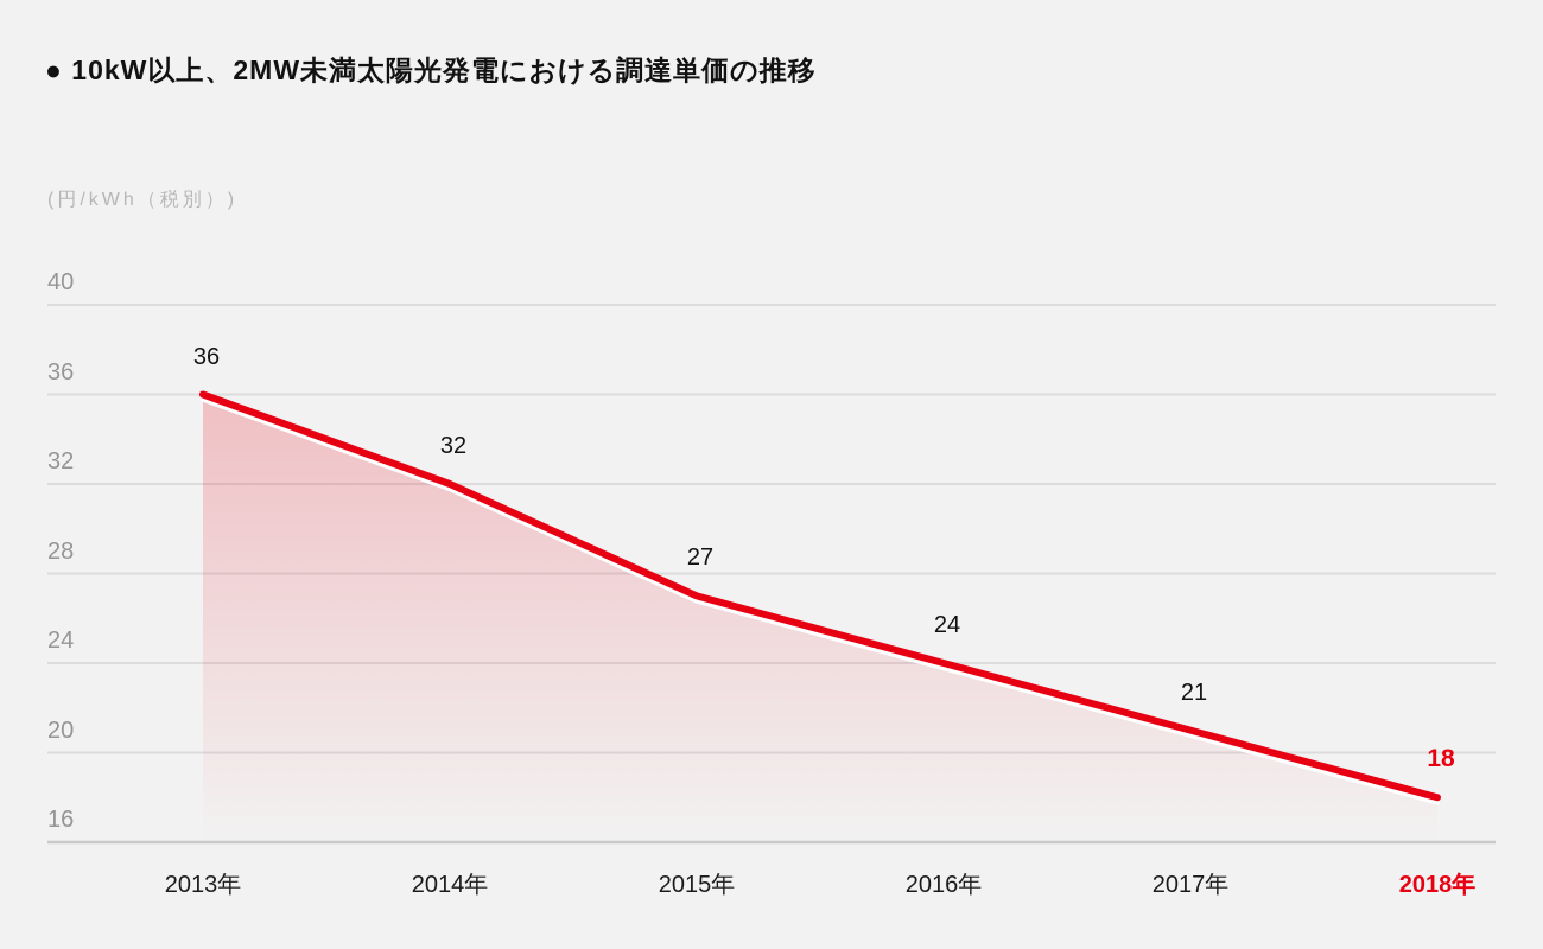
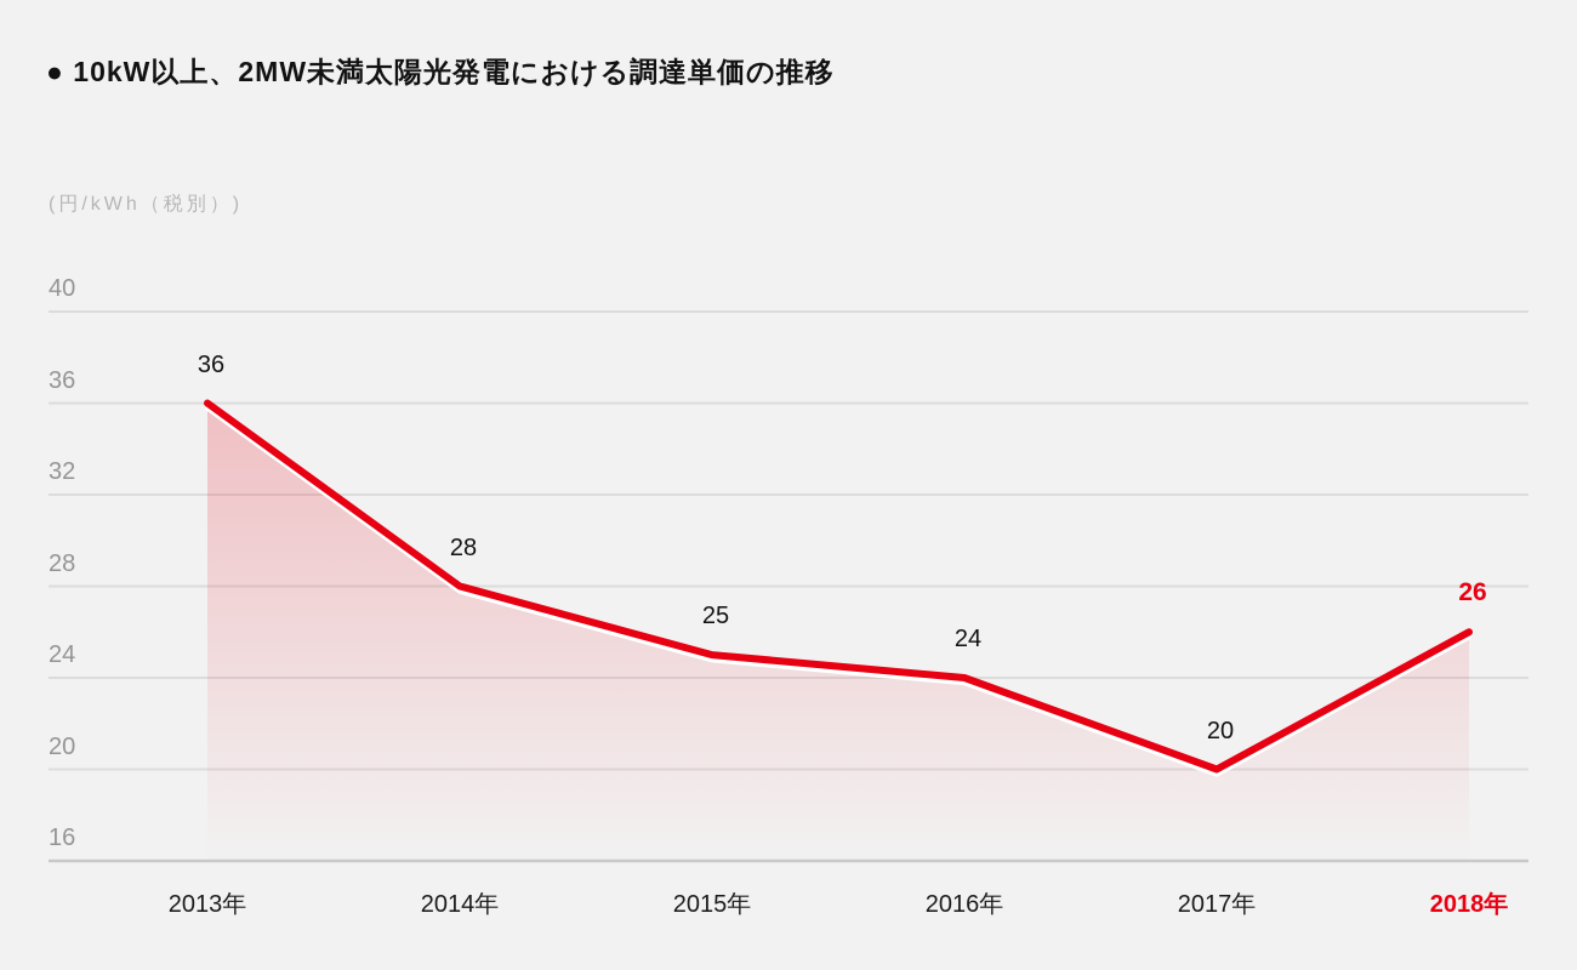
2014年: 32 -> 28
2015年: 27 -> 25
2017年: 21 -> 20
2018年: 18 -> 26
